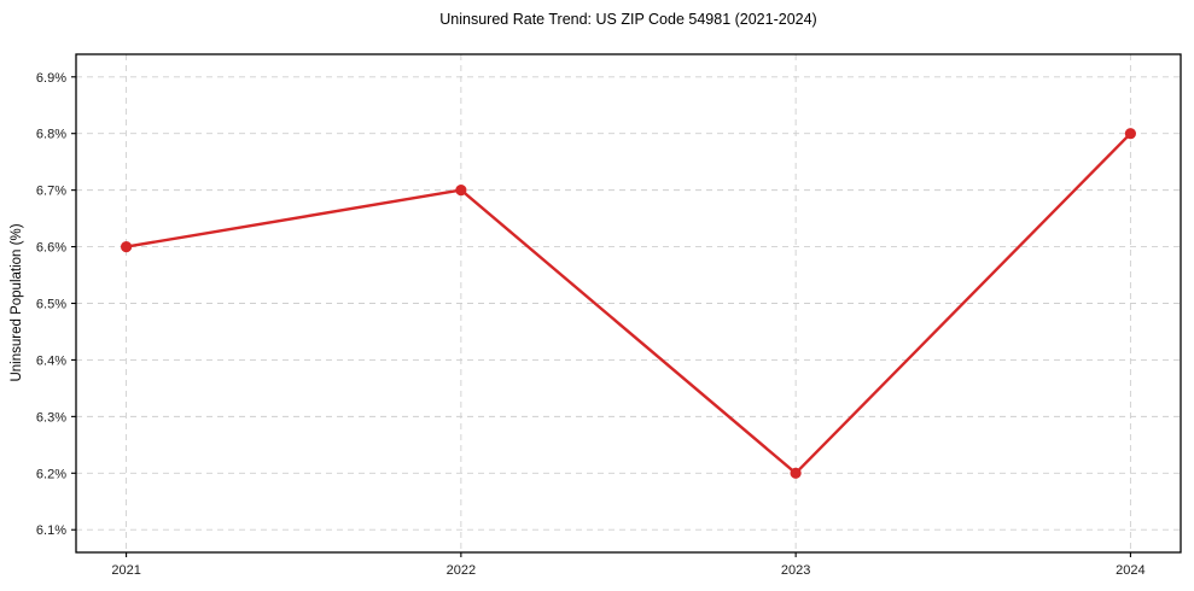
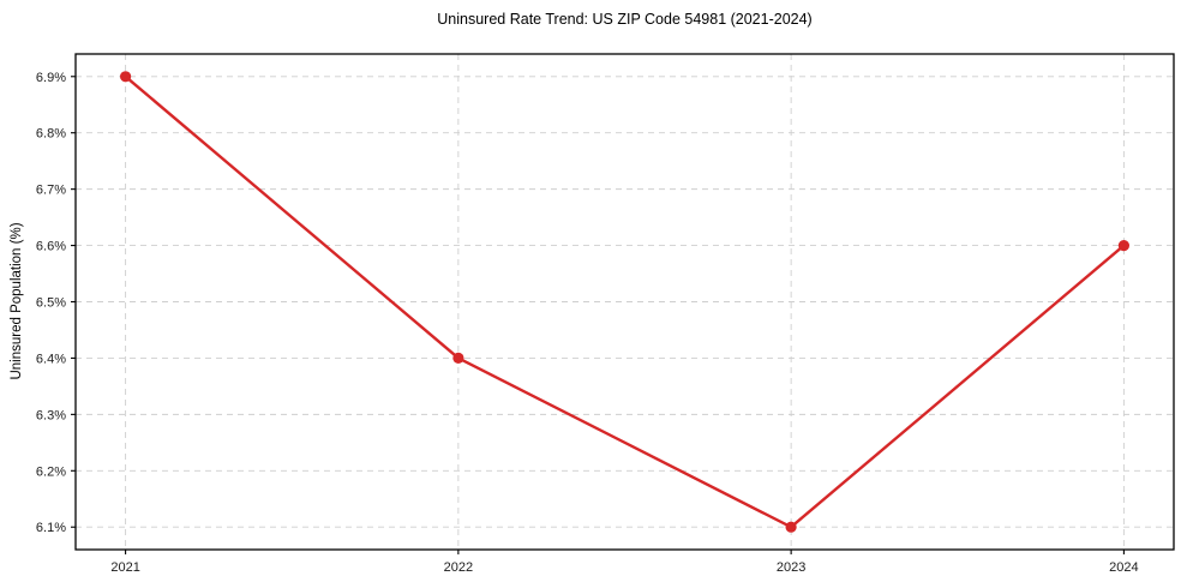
2021: 6.6% -> 6.9%
2022: 6.7% -> 6.4%
2023: 6.2% -> 6.1%
2024: 6.8% -> 6.6%
